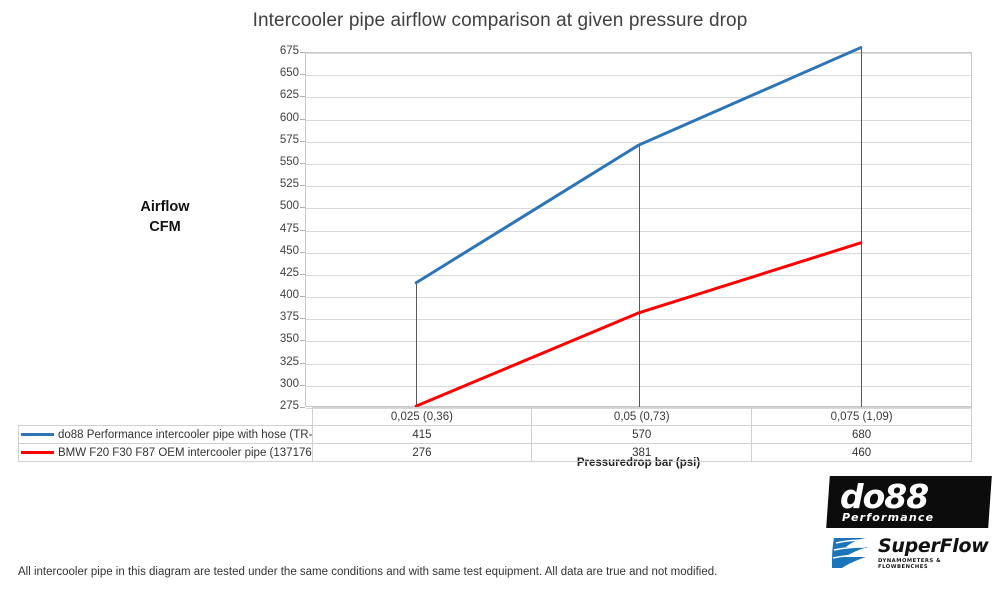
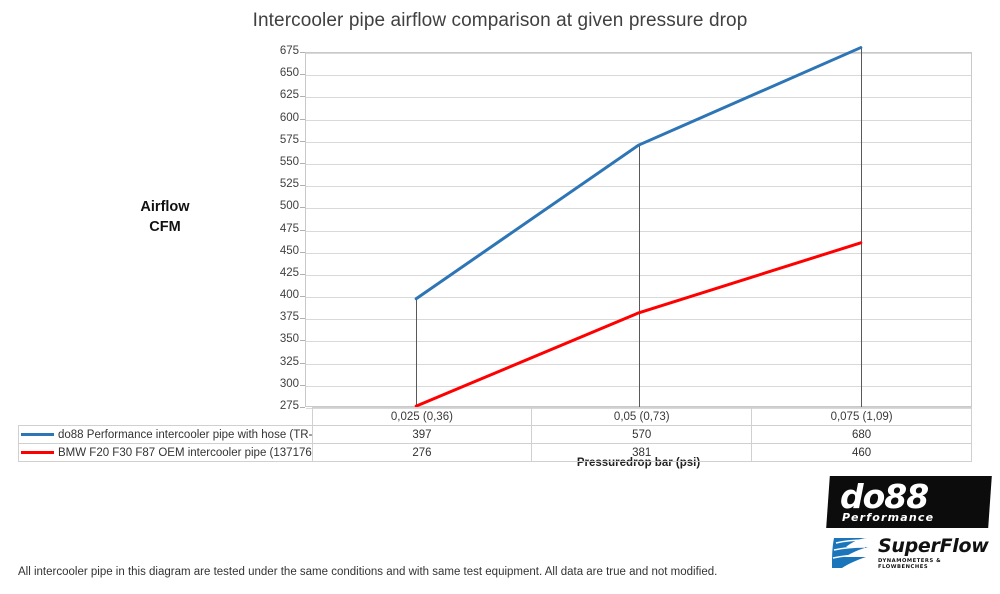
do88 Performance intercooler pipe with hose (TR-190)/0,025 (0,36): 415 -> 397
